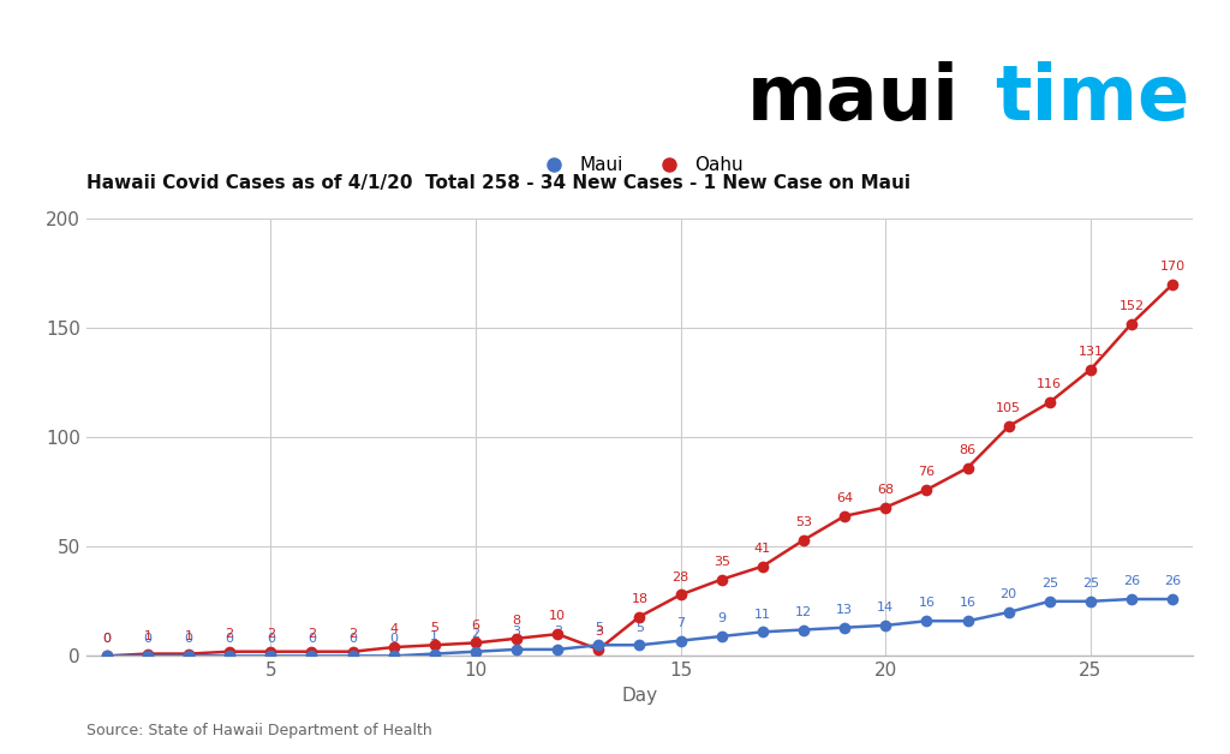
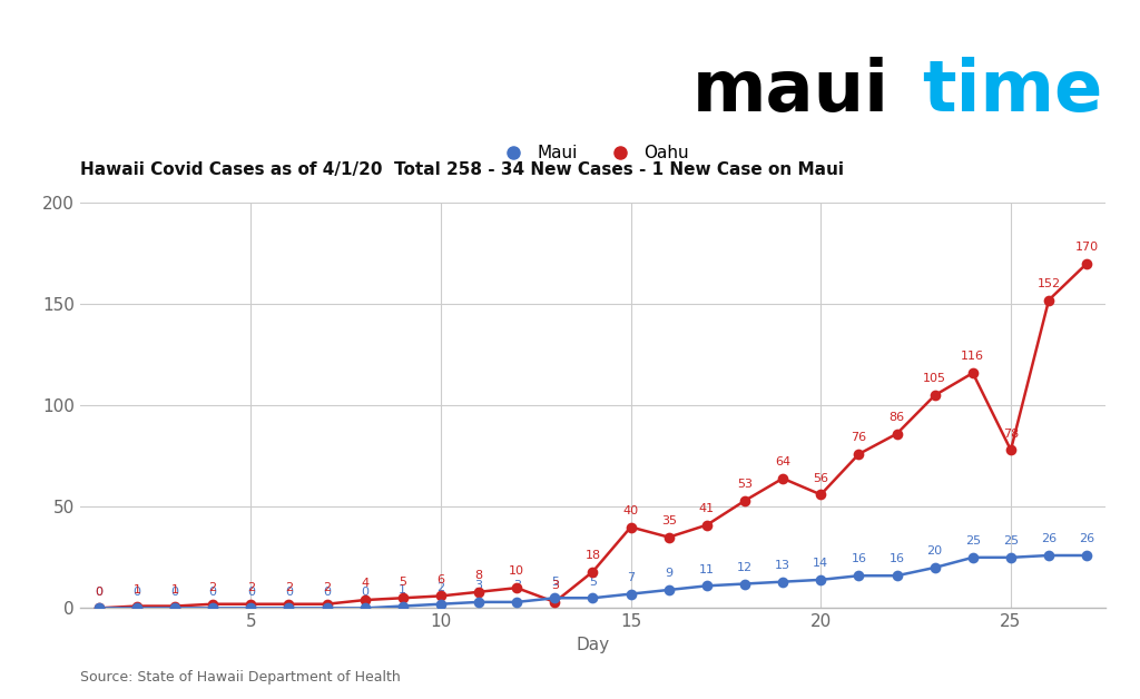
Oahu/15: 28 -> 40
Oahu/20: 68 -> 56
Oahu/25: 131 -> 78
